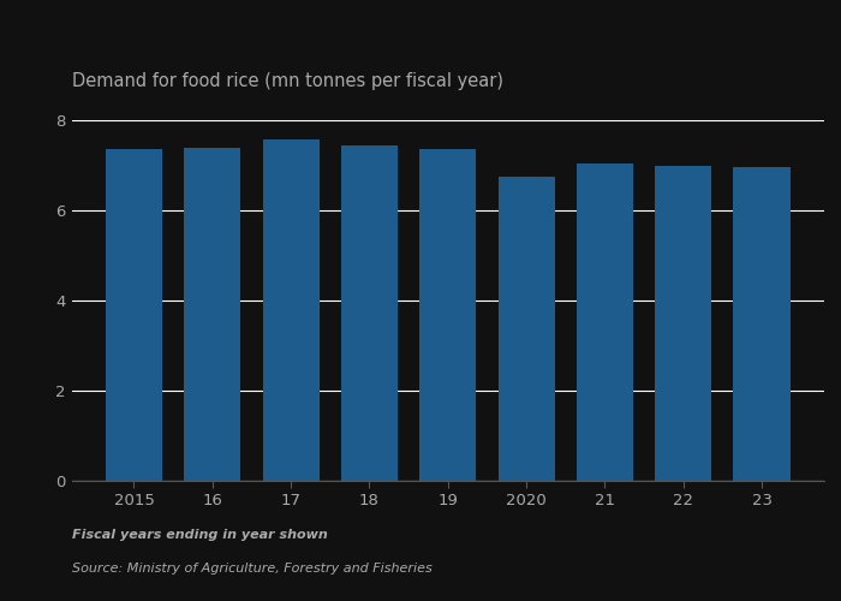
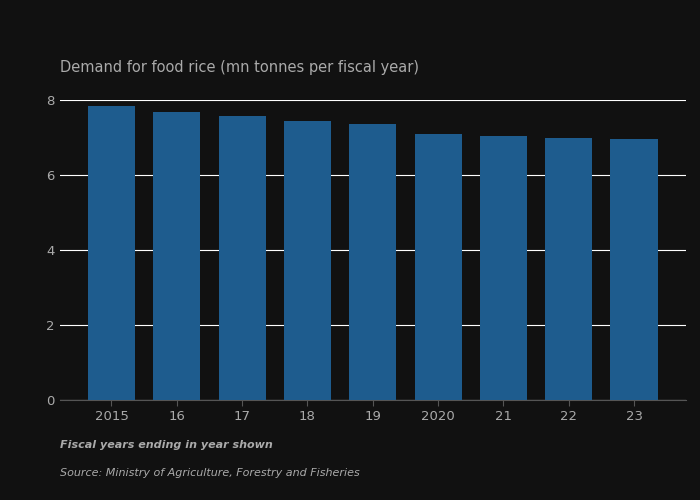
2015: 7.35 -> 7.85
16: 7.40 -> 7.68
2020: 6.75 -> 7.10
